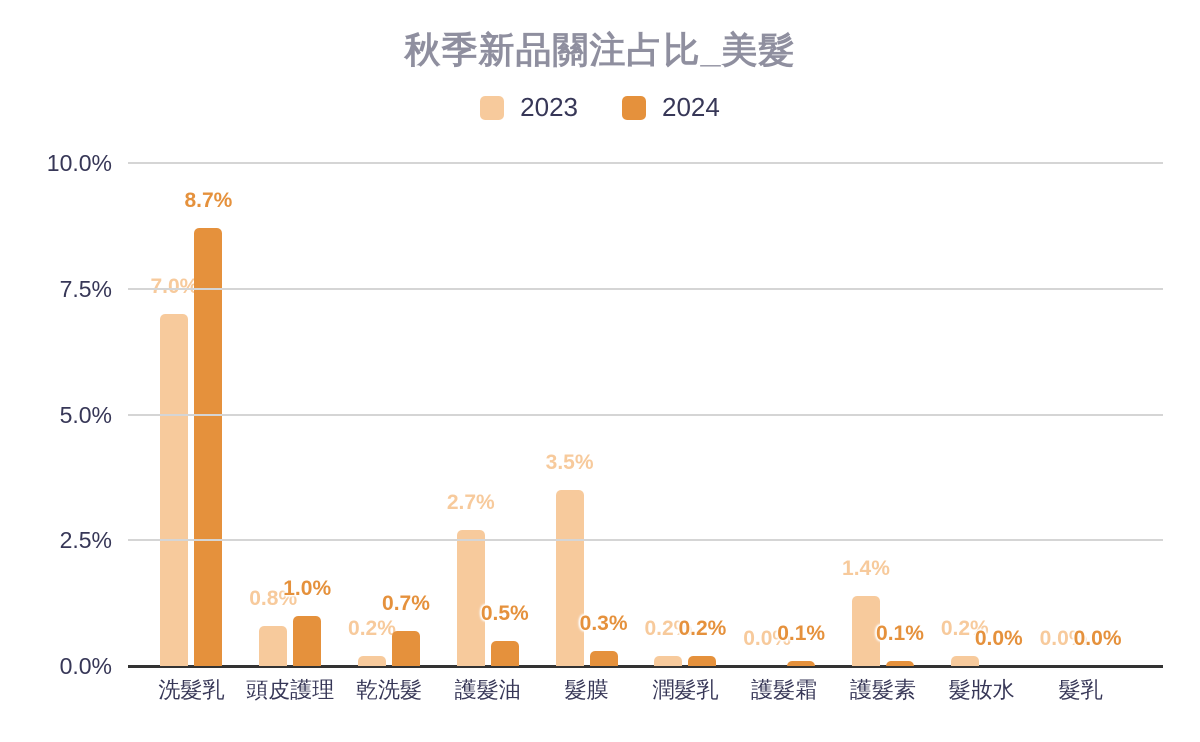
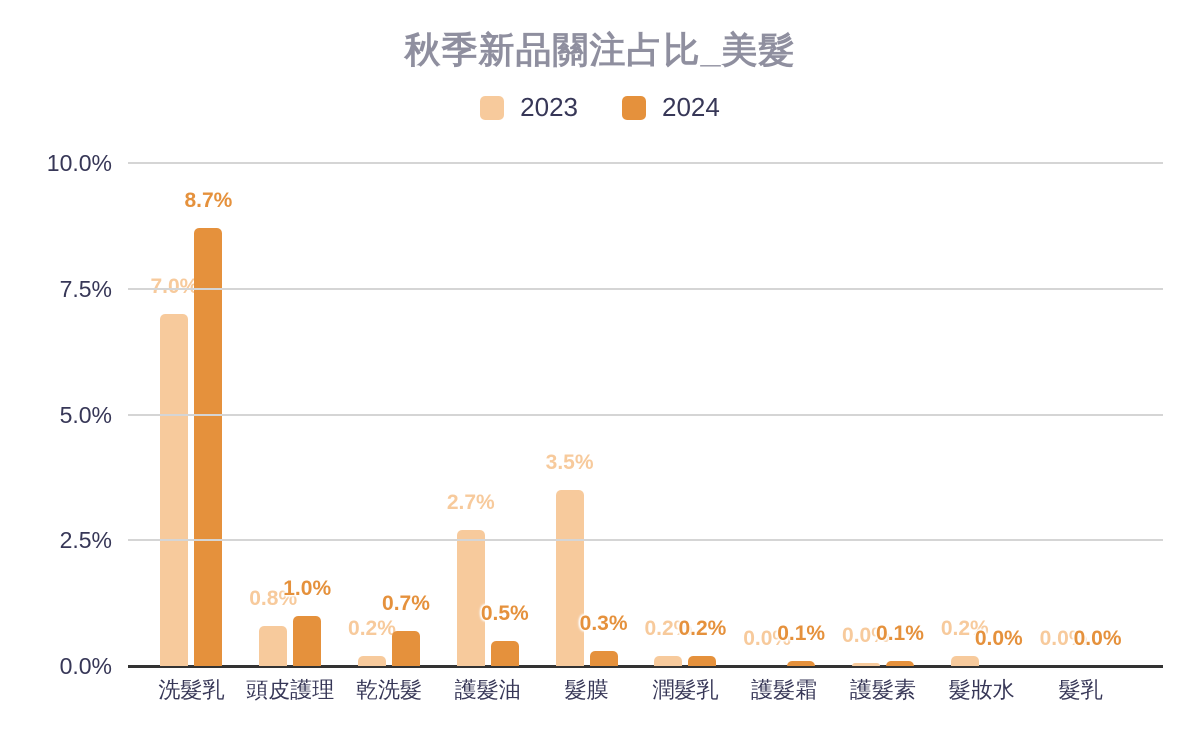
2023/護髮素: 1.4% -> 0.0%
